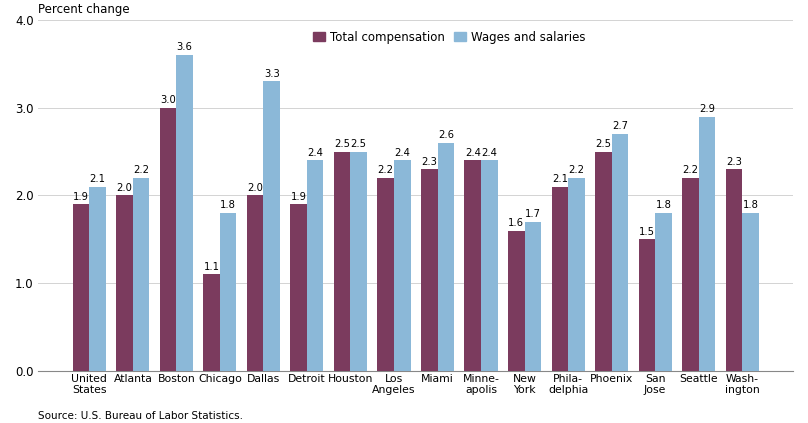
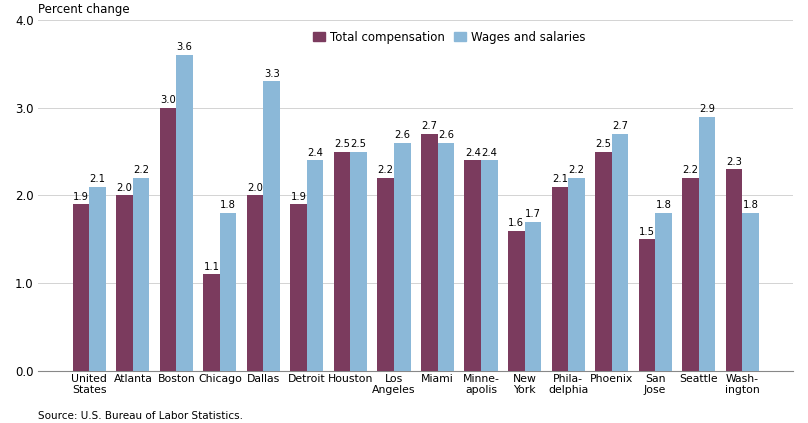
Wages and salaries/Los Angeles: 2.4 -> 2.6
Total compensation/Miami: 2.3 -> 2.7
